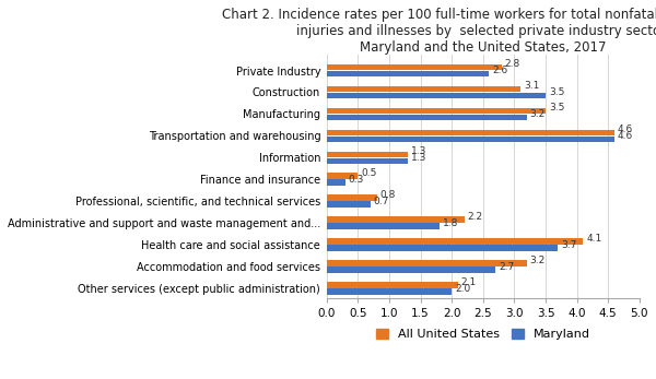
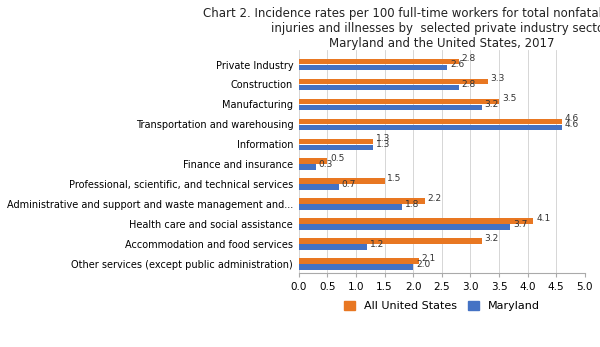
All United States/Construction: 3.1 -> 3.3
Maryland/Construction: 3.5 -> 2.8
All United States/Professional, scientific, and technical services: 0.8 -> 1.5
Maryland/Accommodation and food services: 2.7 -> 1.2
